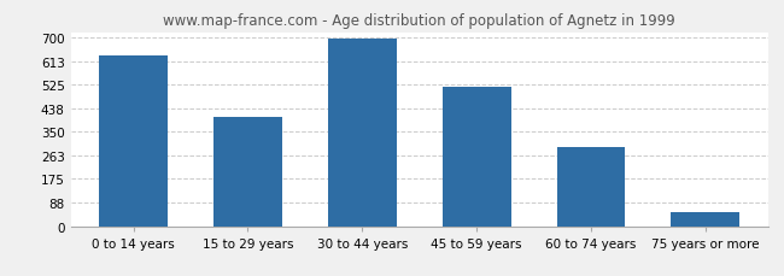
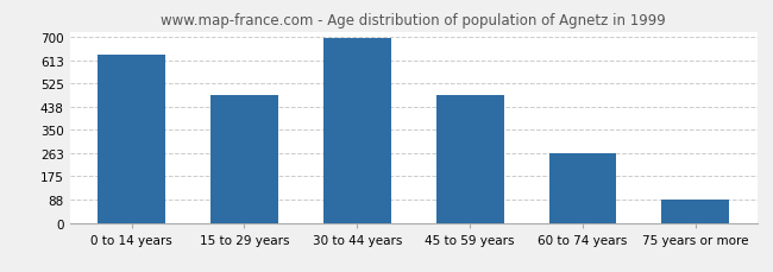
15 to 29 years: 405 -> 480
45 to 59 years: 515 -> 480
60 to 74 years: 295 -> 263
75 years or more: 50 -> 88
